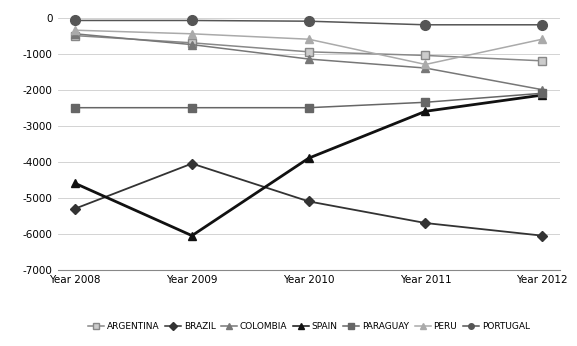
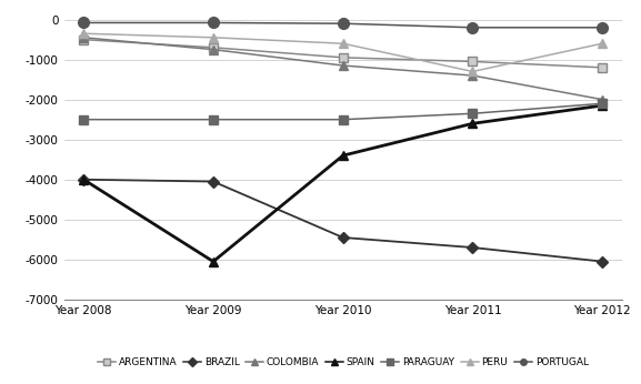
BRAZIL/Year 2008: -5300 -> -4000
SPAIN/Year 2008: -4600 -> -4000
BRAZIL/Year 2010: -5100 -> -5450
SPAIN/Year 2010: -3900 -> -3400
